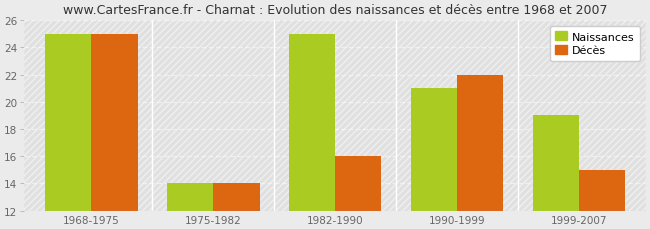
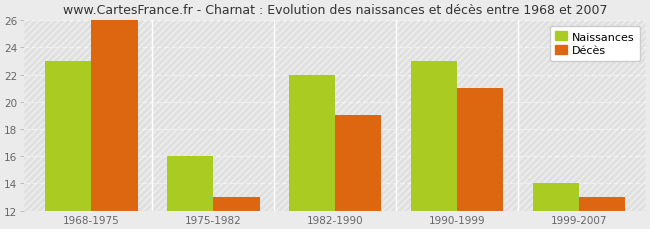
Naissances/1968-1975: 25 -> 23
Décès/1968-1975: 25 -> 26
Naissances/1975-1982: 14 -> 16
Décès/1975-1982: 14 -> 13
Naissances/1982-1990: 25 -> 22
Décès/1982-1990: 16 -> 19
Naissances/1990-1999: 21 -> 23
Décès/1990-1999: 22 -> 21
Naissances/1999-2007: 19 -> 14
Décès/1999-2007: 15 -> 13
